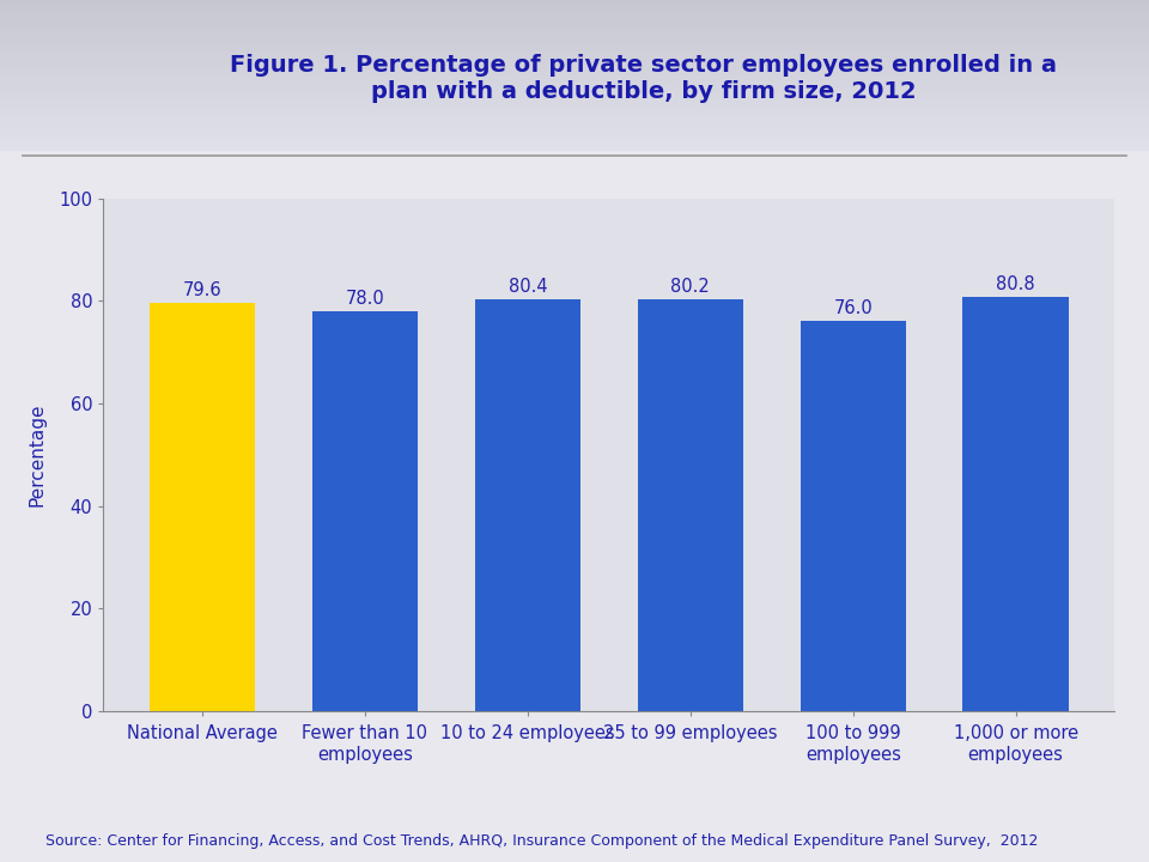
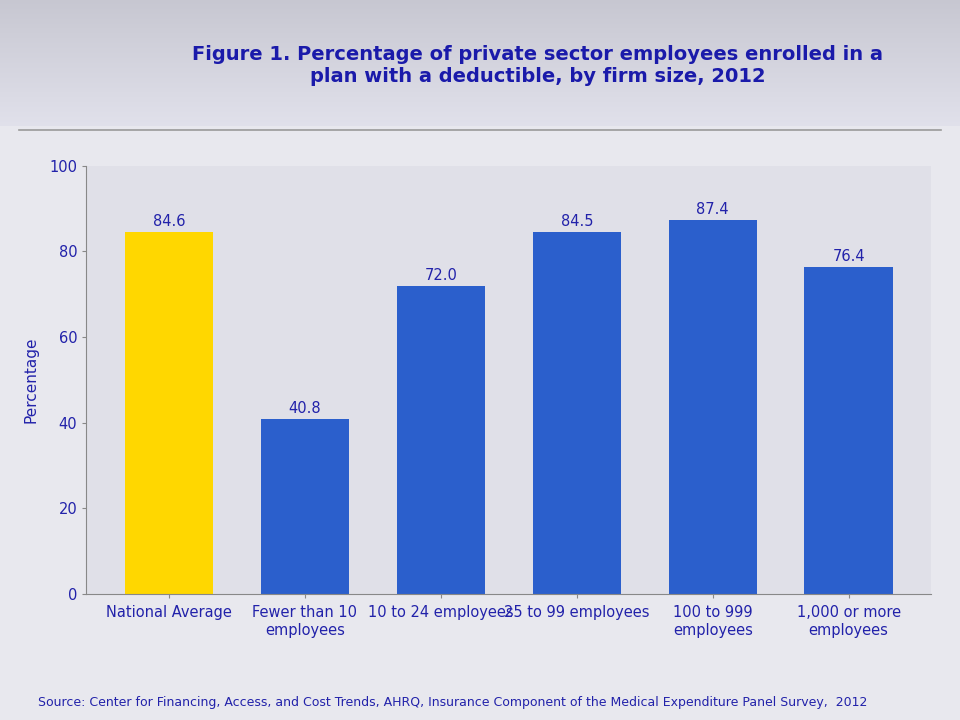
National Average: 79.6 -> 84.6
Fewer than 10 employees: 78.0 -> 40.8
10 to 24 employees: 80.4 -> 72.0
25 to 99 employees: 80.2 -> 84.5
100 to 999 employees: 76.0 -> 87.4
1,000 or more employees: 80.8 -> 76.4
